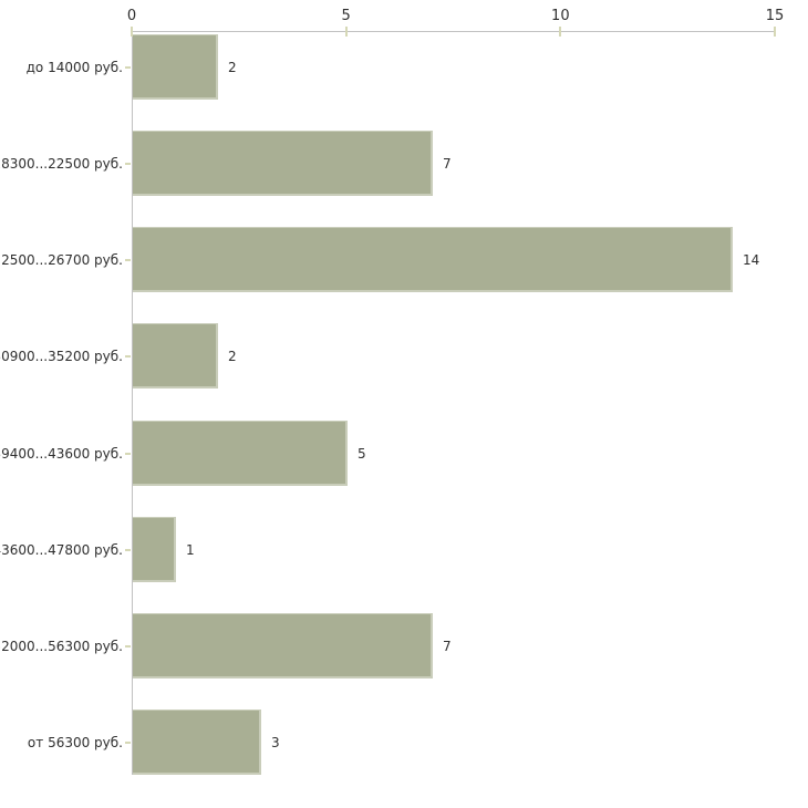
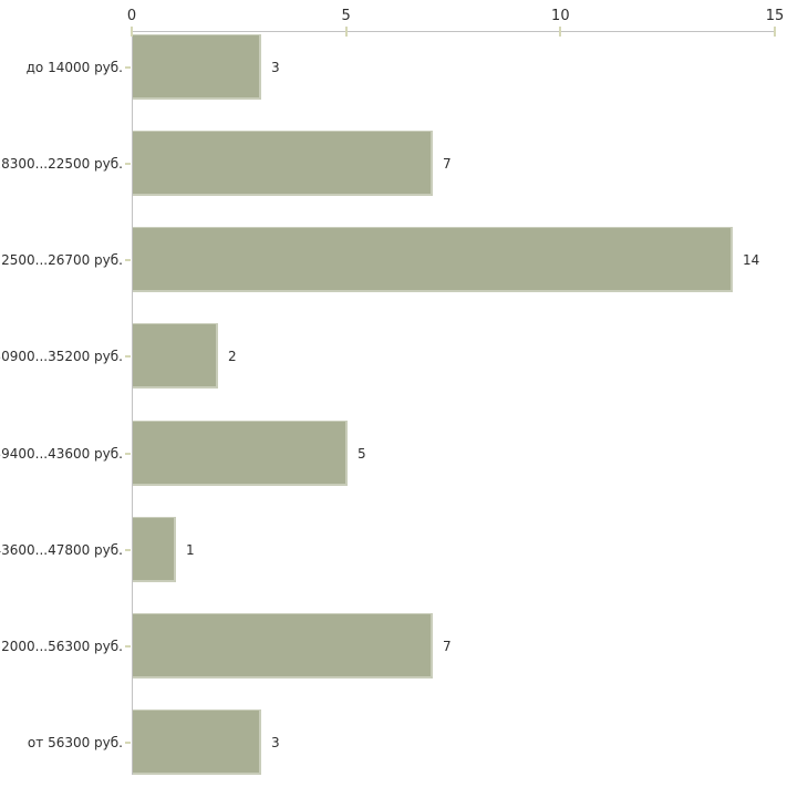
до 14000 руб.: 2 -> 3
